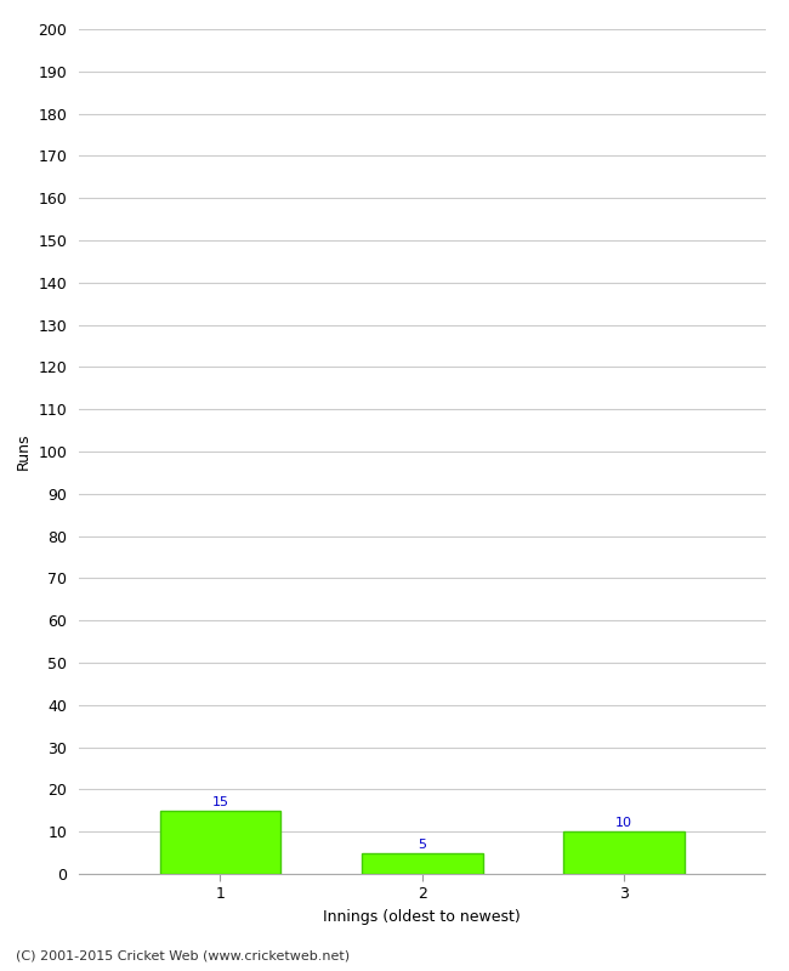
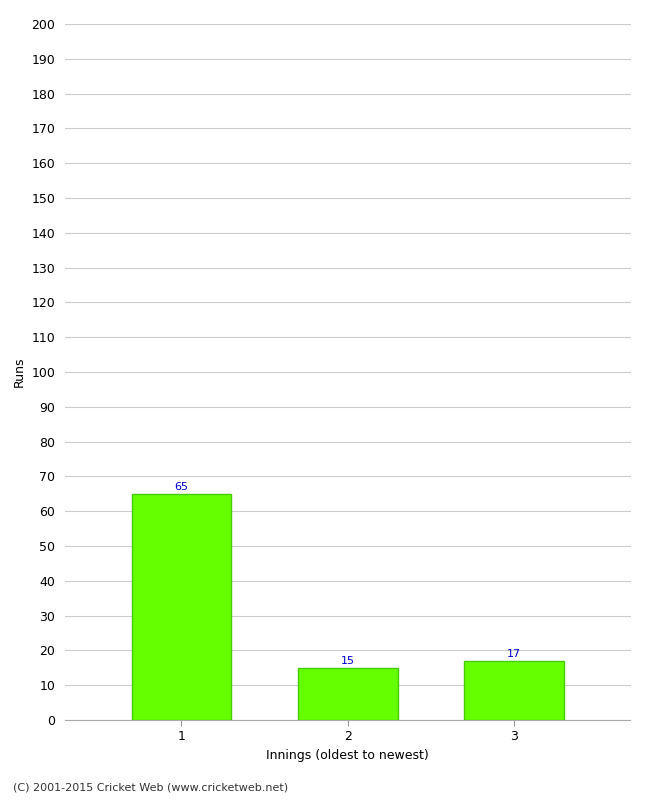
1: 15 -> 65
2: 5 -> 15
3: 10 -> 17
